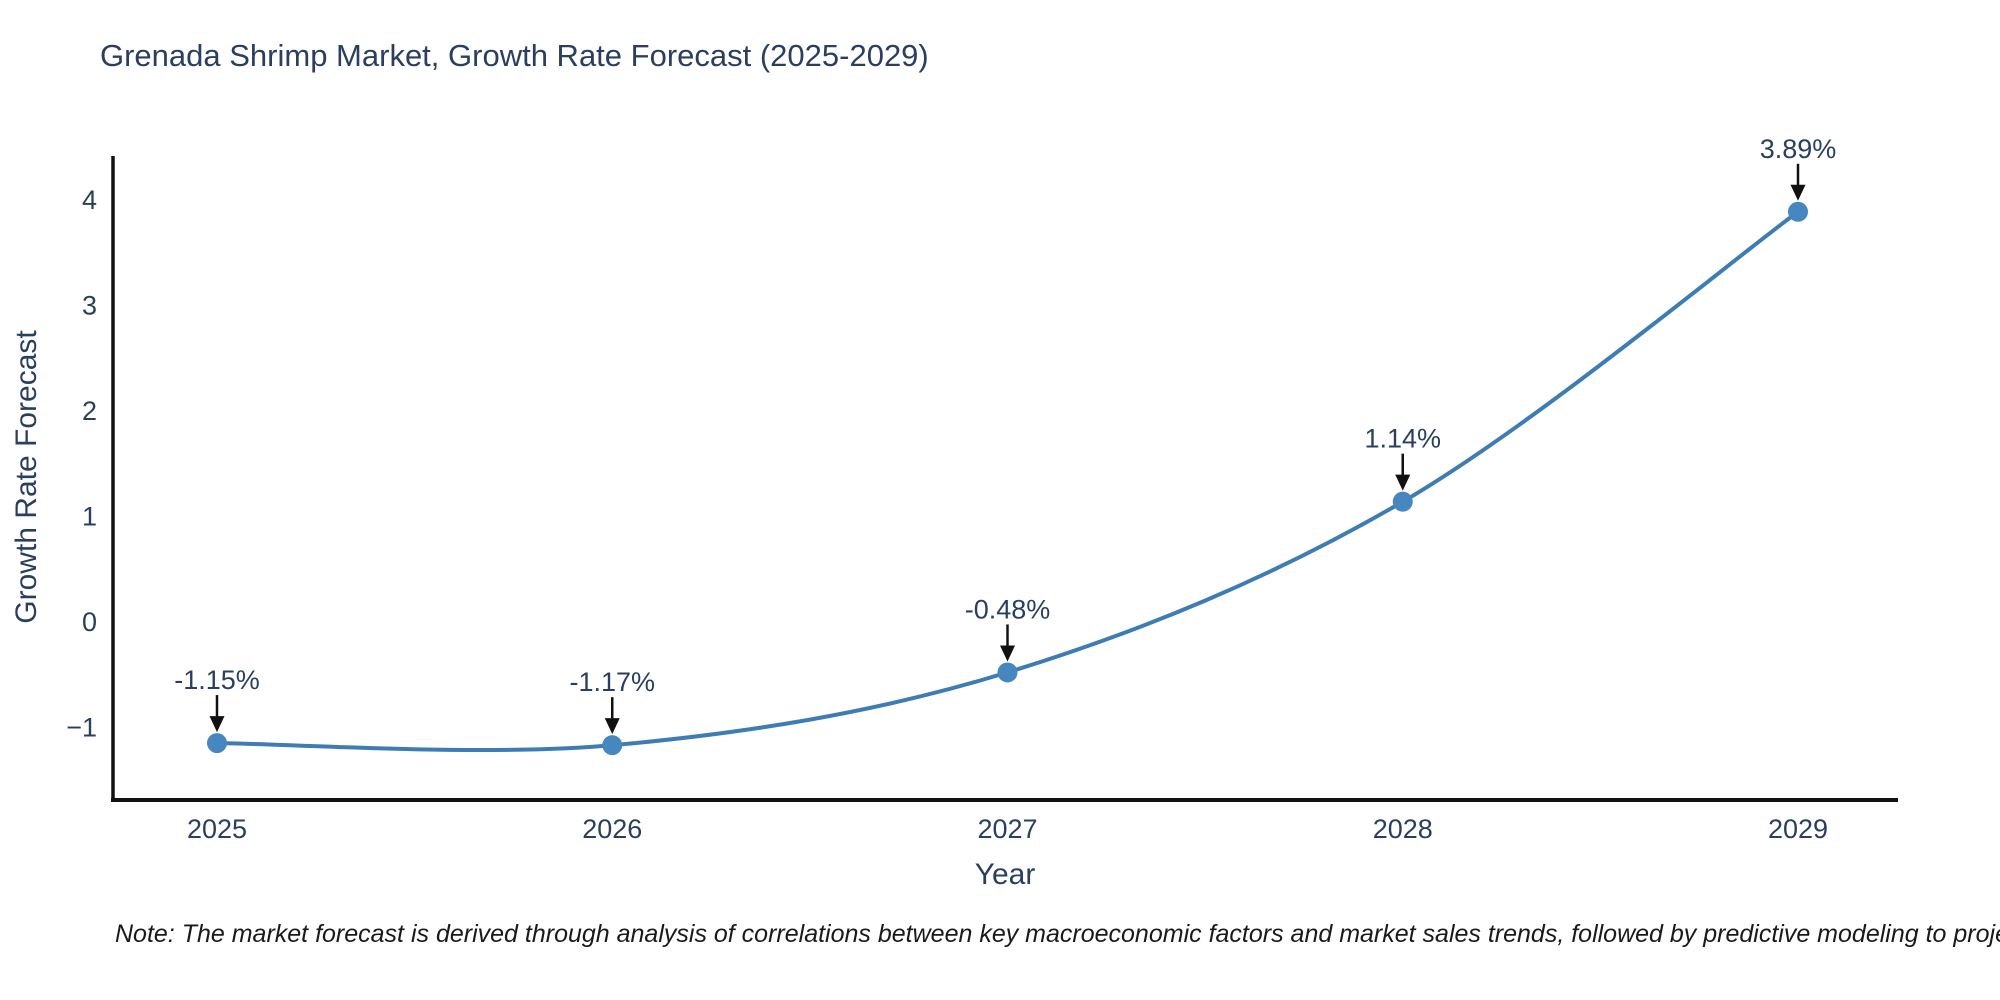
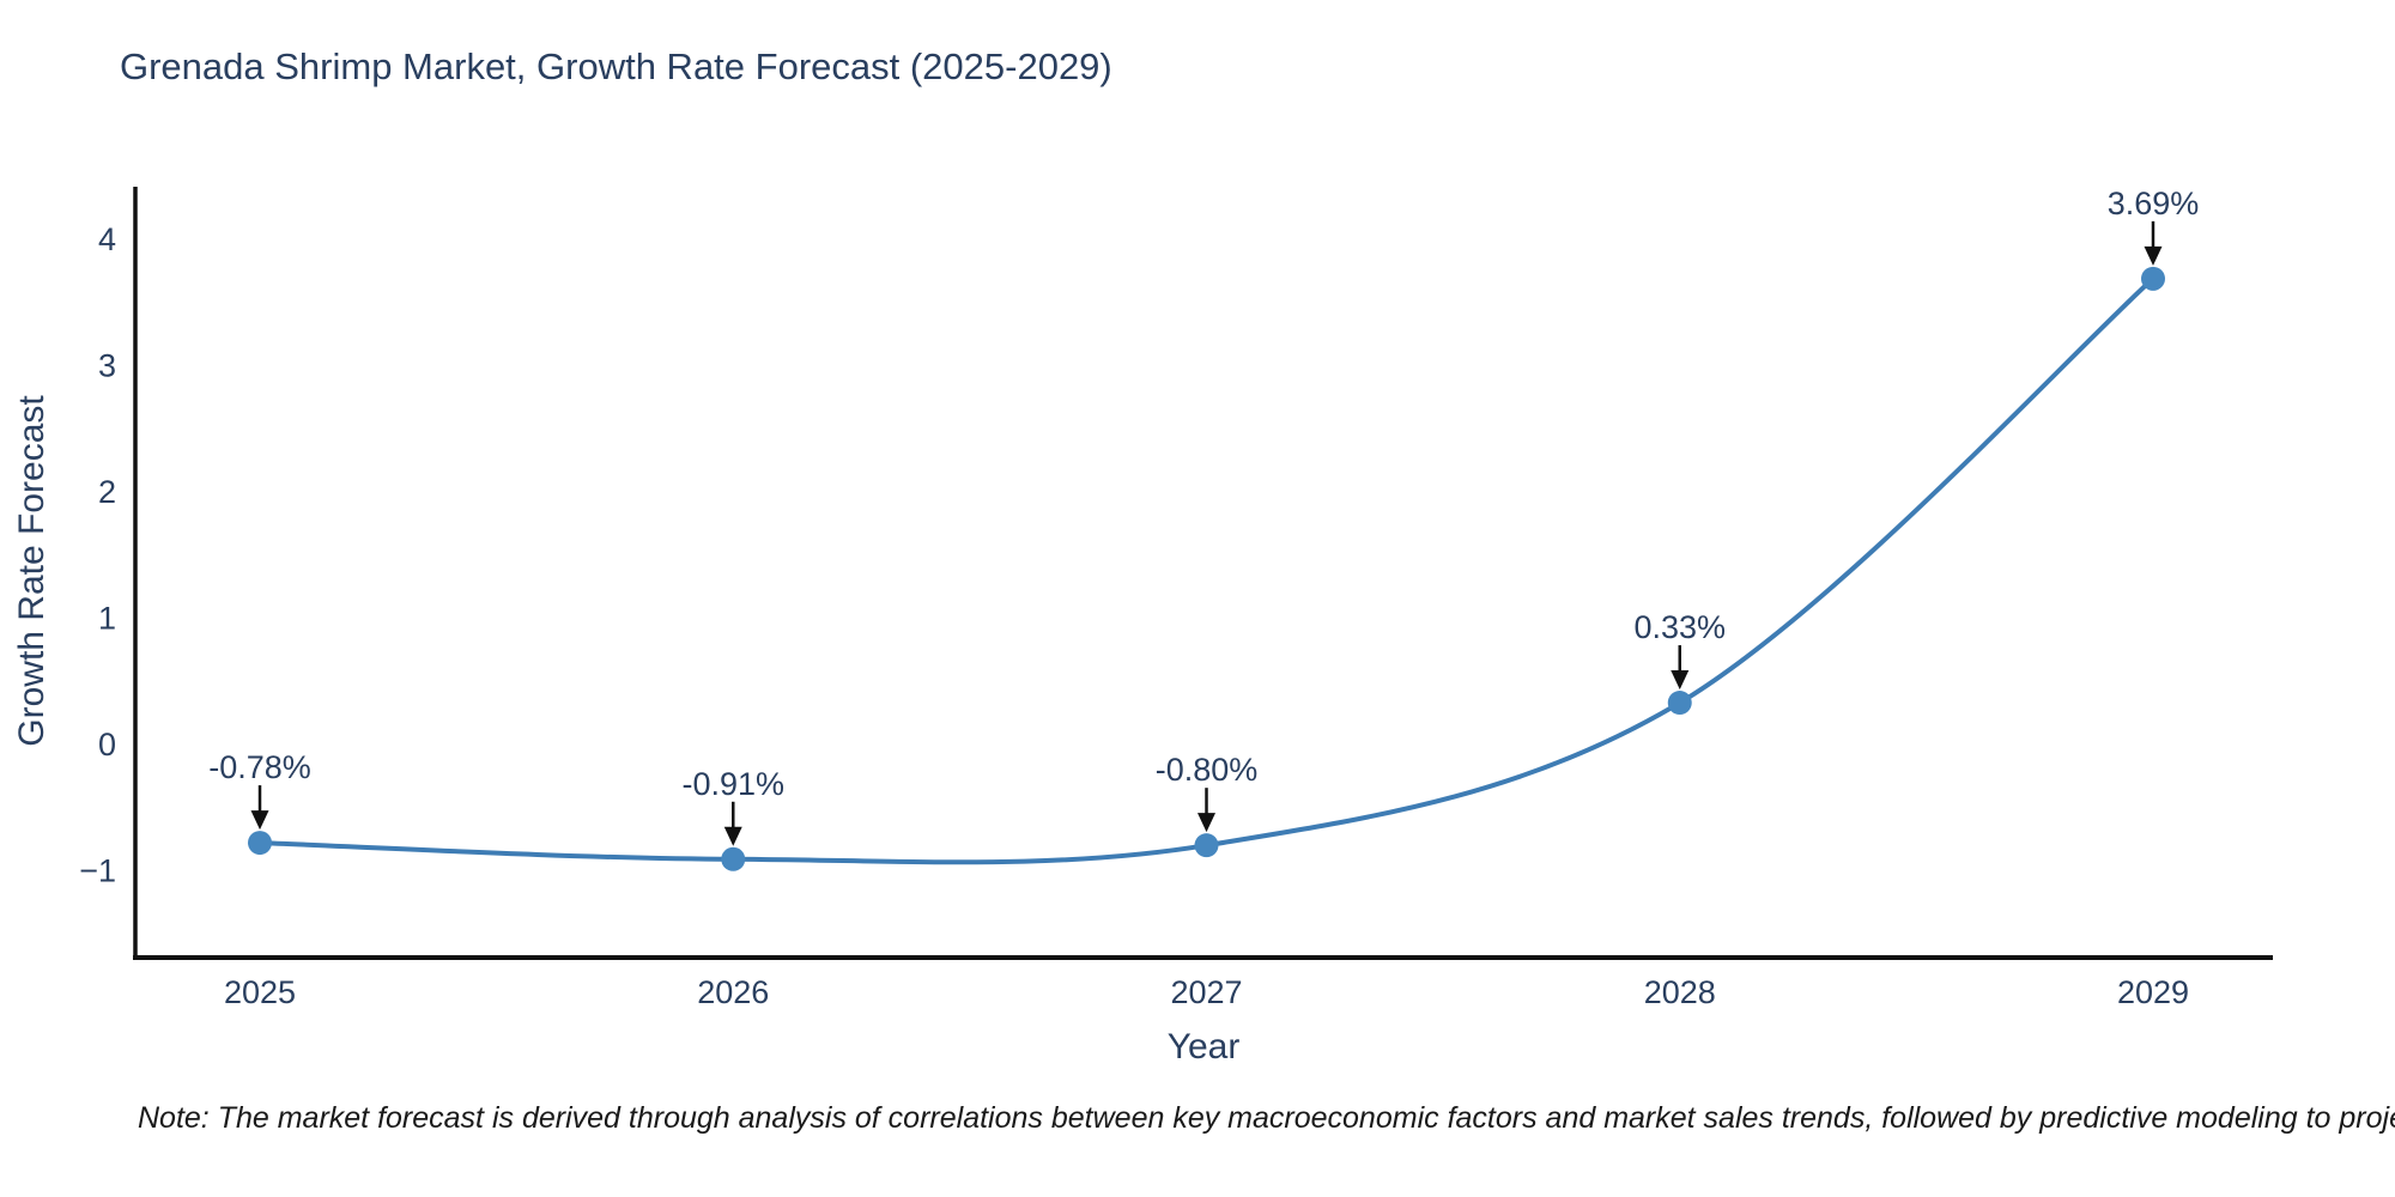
2025: -1.15% -> -0.78%
2026: -1.17% -> -0.91%
2027: -0.48% -> -0.80%
2028: 1.14% -> 0.33%
2029: 3.89% -> 3.69%
